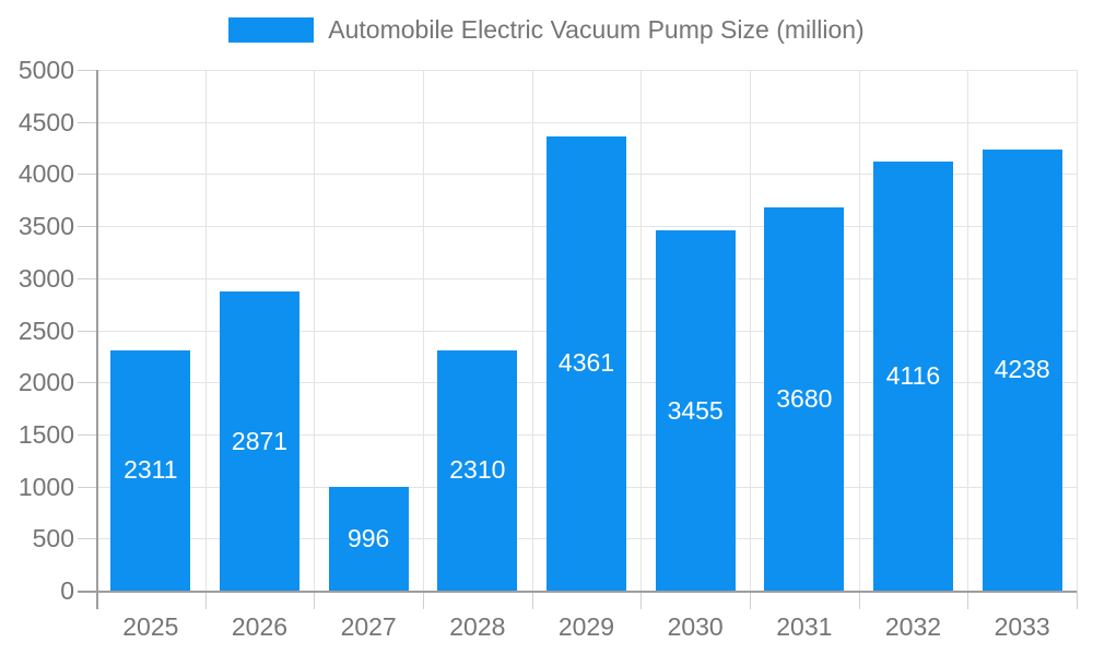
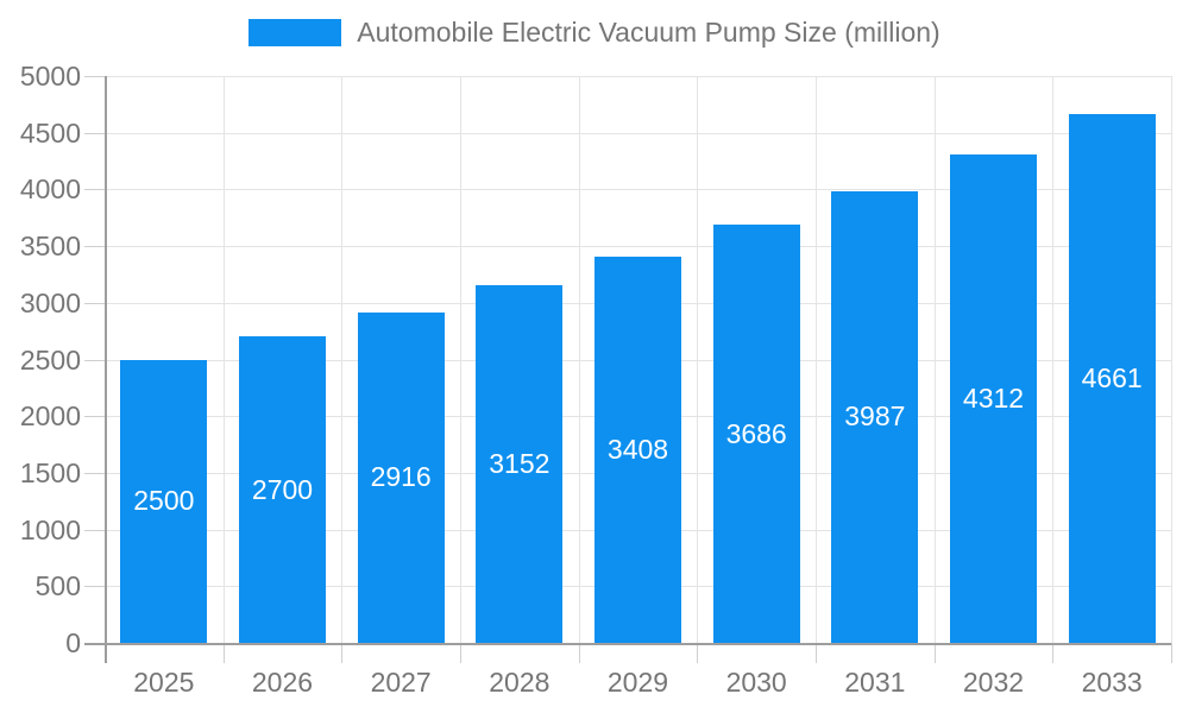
2025: 2311 -> 2500
2026: 2871 -> 2700
2027: 996 -> 2916
2028: 2310 -> 3152
2029: 4361 -> 3408
2030: 3455 -> 3686
2031: 3680 -> 3987
2032: 4116 -> 4312
2033: 4238 -> 4661
